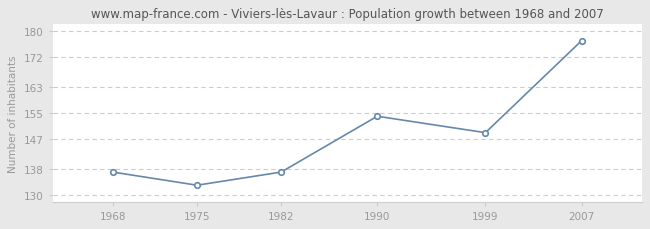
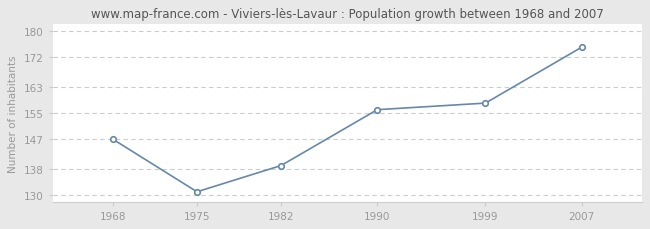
1968: 137 -> 147
1975: 133 -> 131
1982: 137 -> 139
1990: 154 -> 156
1999: 149 -> 158
2007: 177 -> 175
